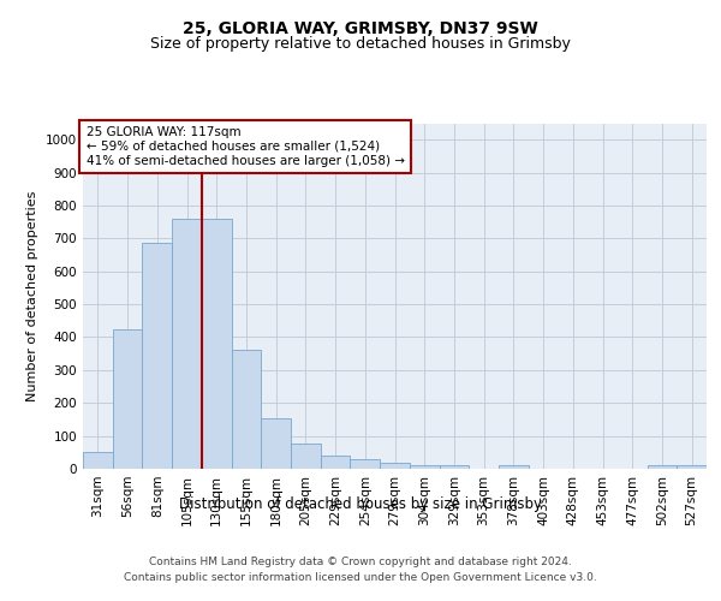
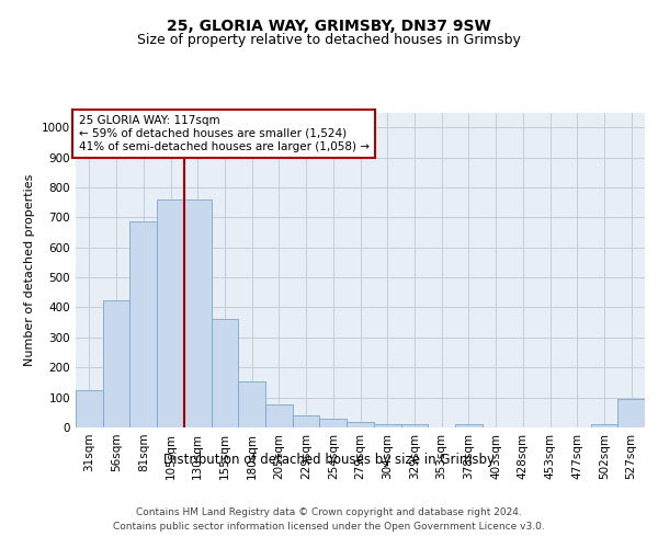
31sqm: 50 -> 125
527sqm: 10 -> 95
